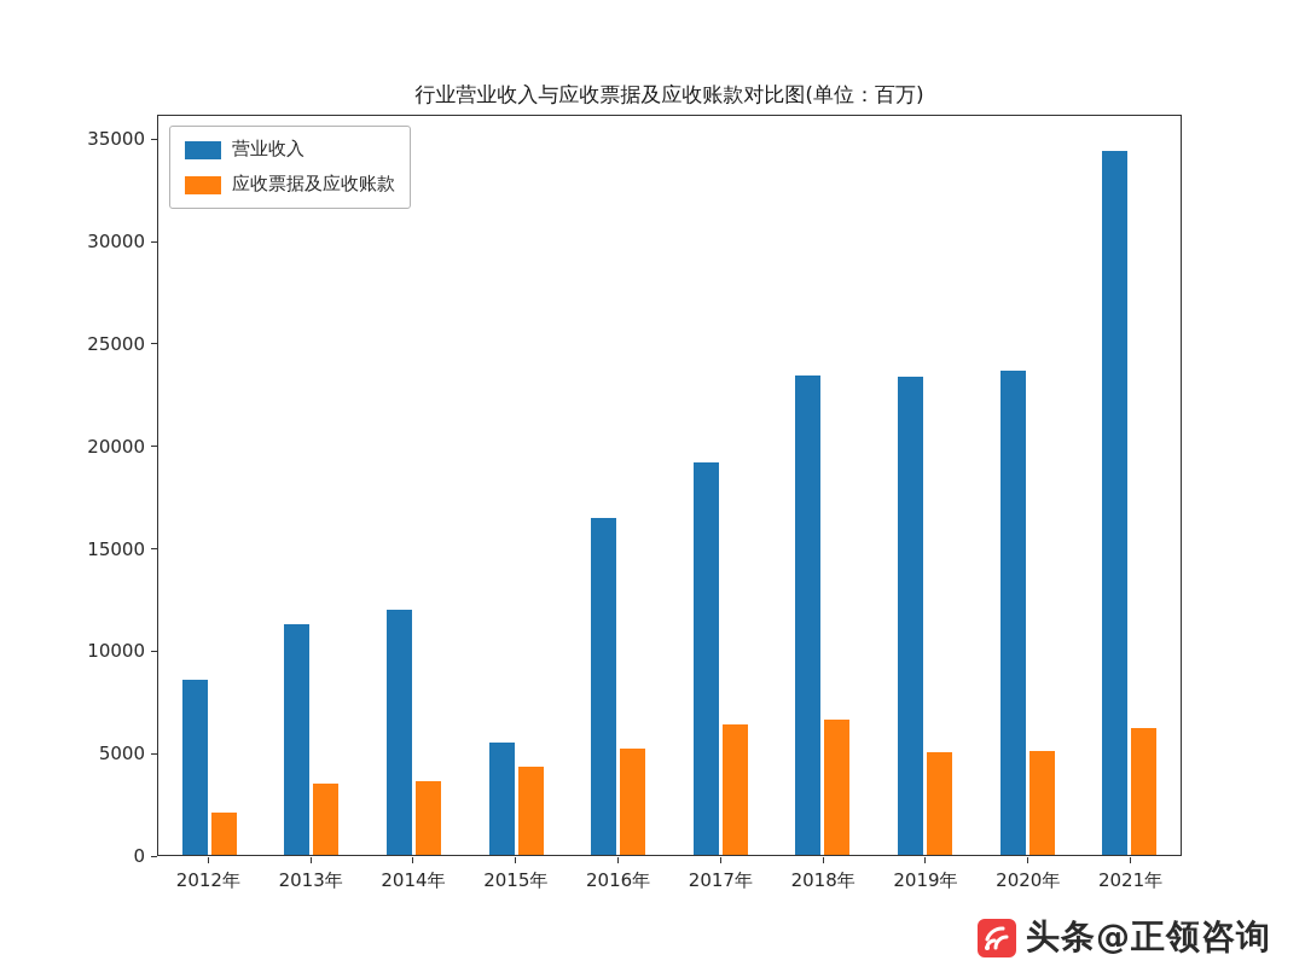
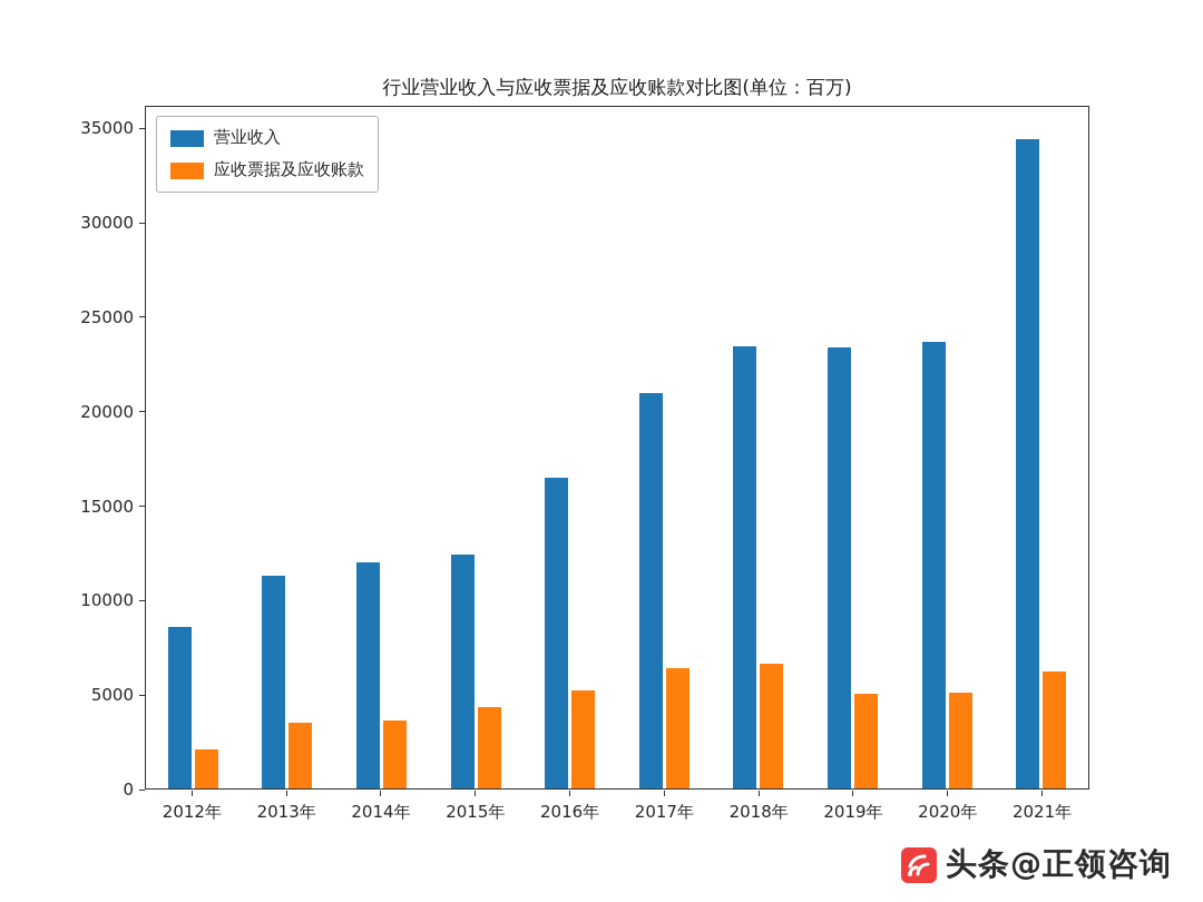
营业收入/2015年: 5500 -> 12400
营业收入/2017年: 19200 -> 21000
